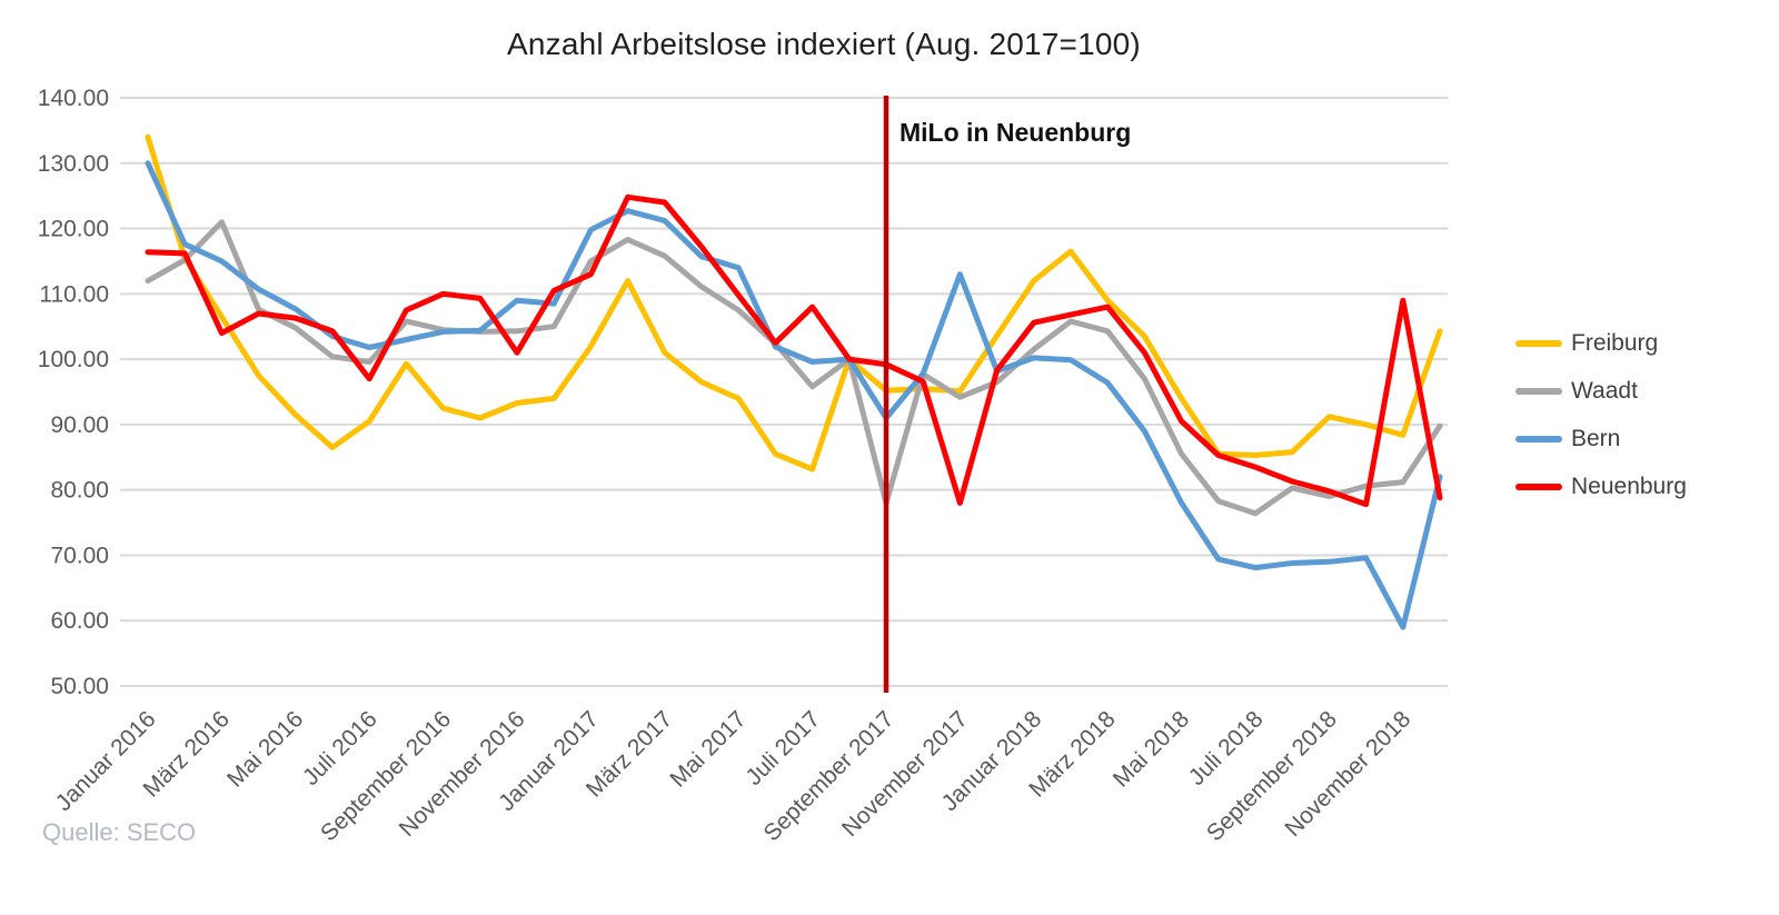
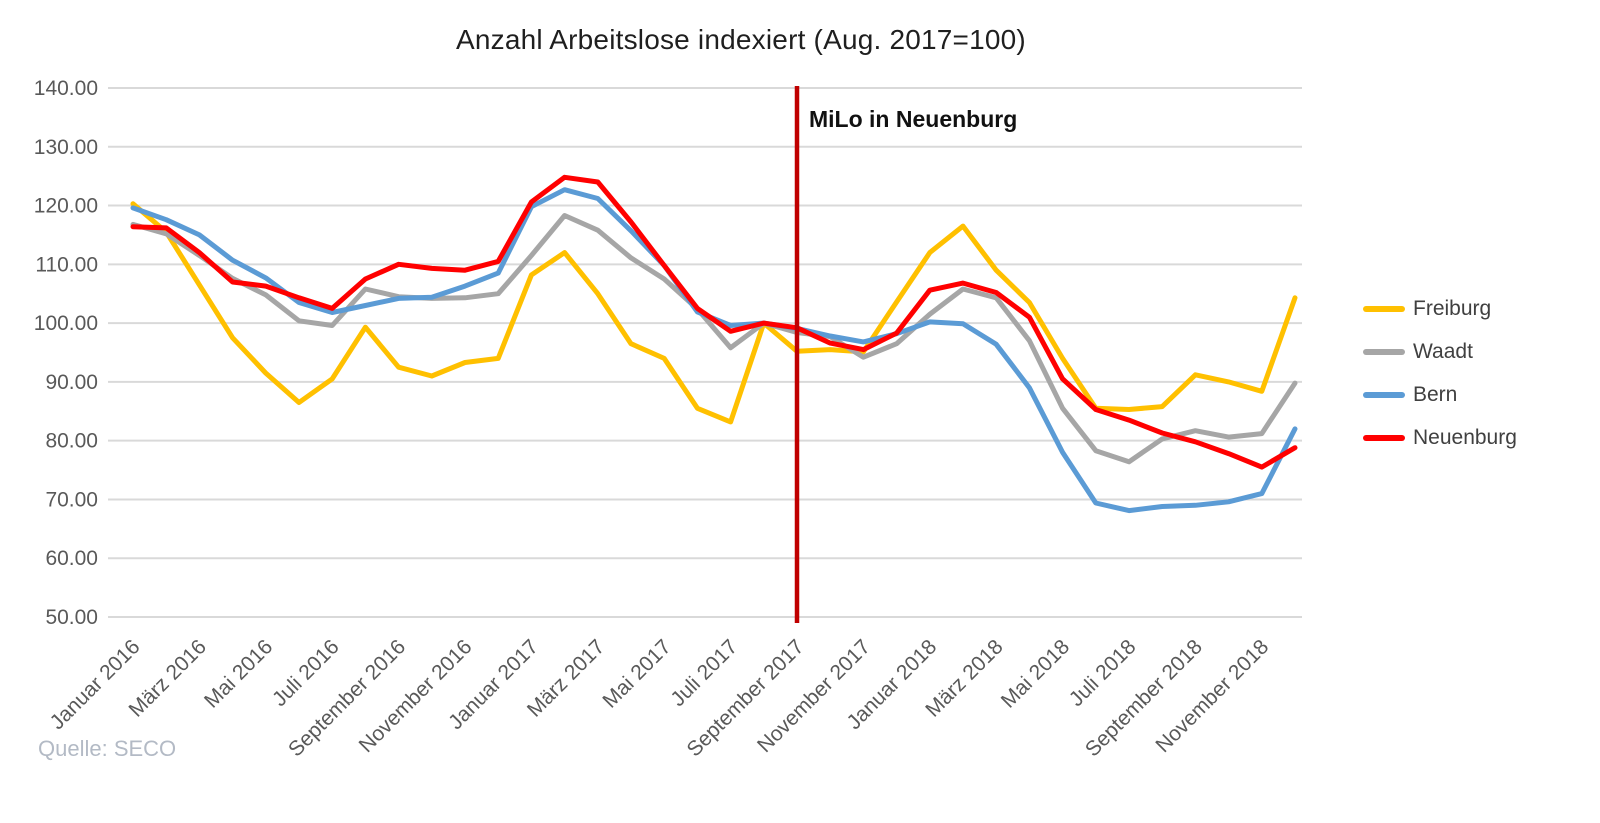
Freiburg/Januar 2016: 134 -> 120
Waadt/Januar 2016: 112 -> 117
Bern/Januar 2016: 130 -> 120
Waadt/März 2016: 121 -> 112
Neuenburg/März 2016: 104 -> 112
Neuenburg/Juli 2016: 97 -> 102
Bern/November 2016: 109 -> 106
Neuenburg/November 2016: 101 -> 109
Freiburg/Januar 2017: 102 -> 108
Waadt/Januar 2017: 115 -> 112
Neuenburg/Januar 2017: 113 -> 121
Freiburg/März 2017: 101 -> 105
Bern/Mai 2017: 114 -> 110
Neuenburg/Juli 2017: 108 -> 99
Waadt/September 2017: 78 -> 98
Bern/September 2017: 91 -> 99
Bern/November 2017: 113 -> 97
Neuenburg/November 2017: 78 -> 96
Neuenburg/März 2018: 108 -> 105
Waadt/September 2018: 79 -> 82
Bern/November 2018: 59 -> 71
Neuenburg/November 2018: 109 -> 76
